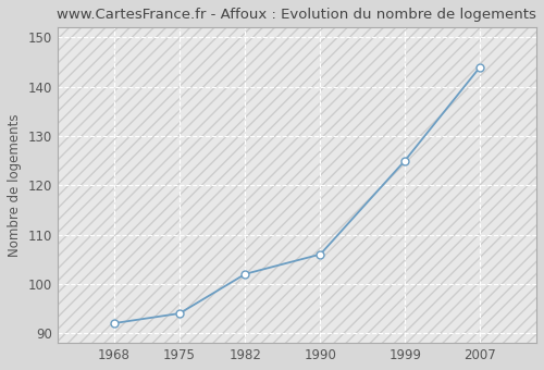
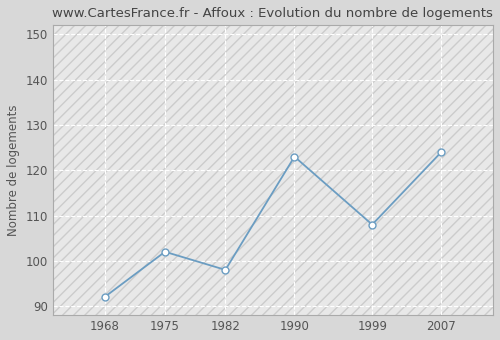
1975: 94 -> 102
1982: 102 -> 98
1990: 106 -> 123
1999: 125 -> 108
2007: 144 -> 124
